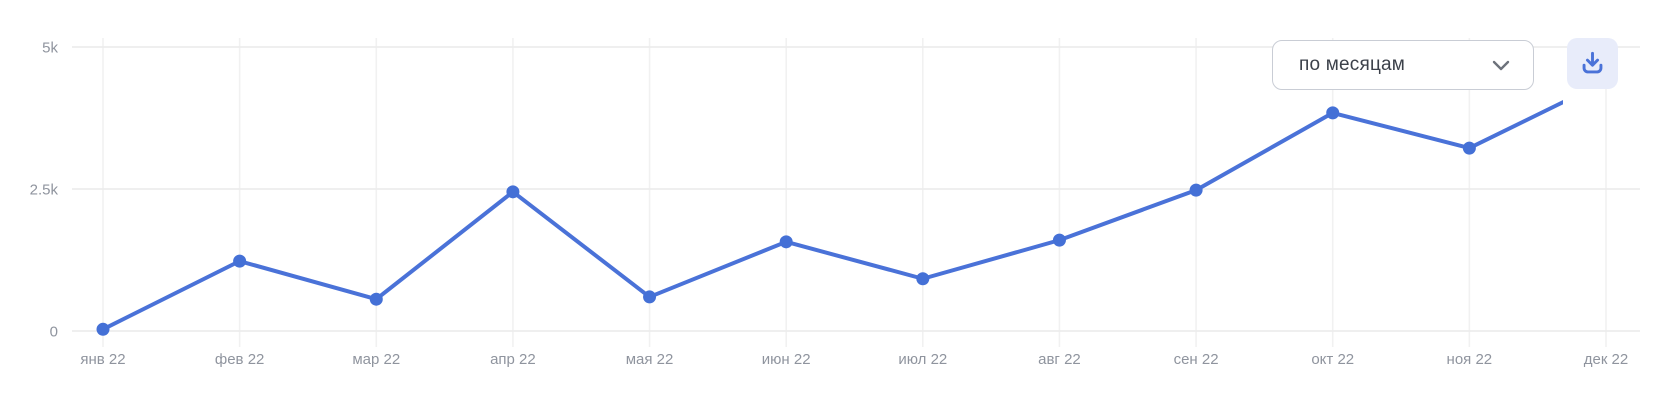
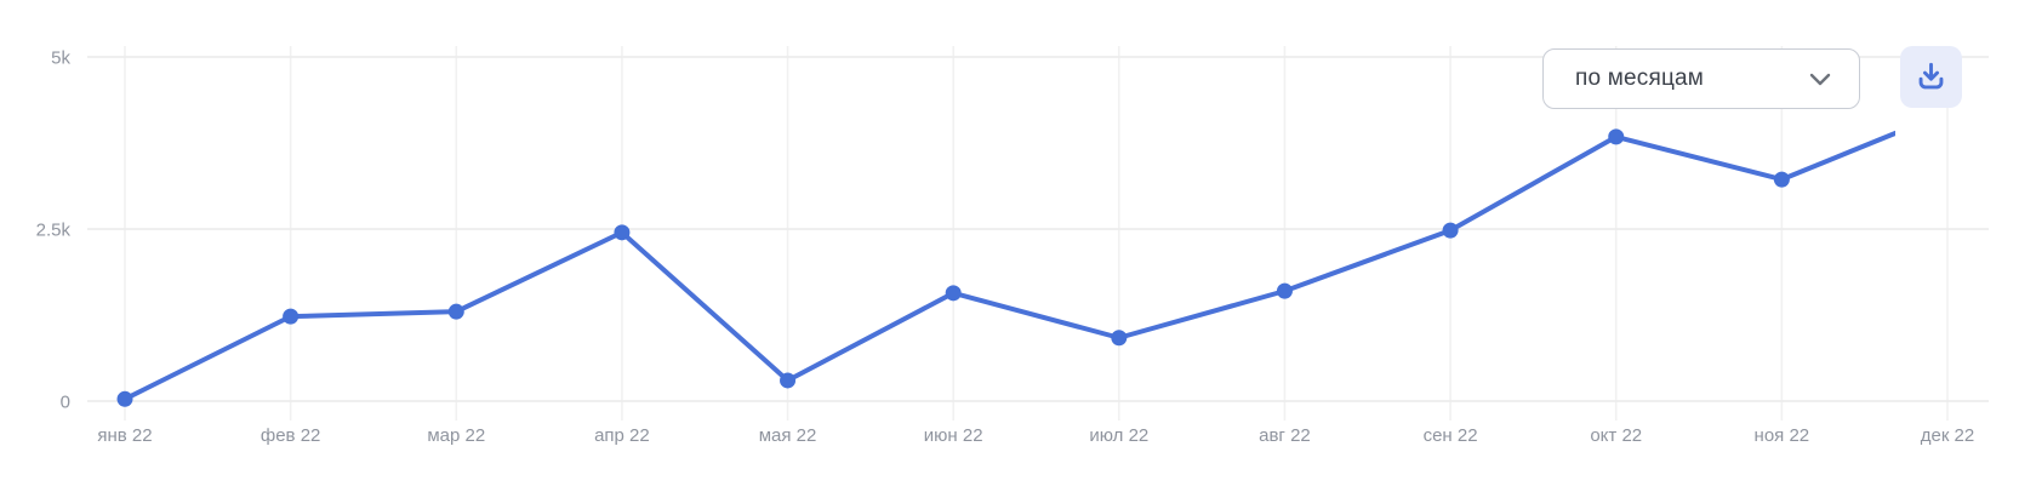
мар 22: 0.6k -> 1.3k
мая 22: 0.6k -> 0.3k
дек 22: 4.4k -> 4.2k
